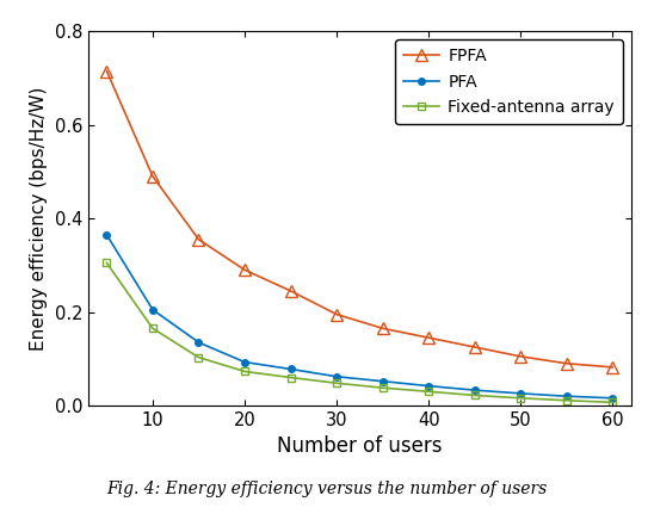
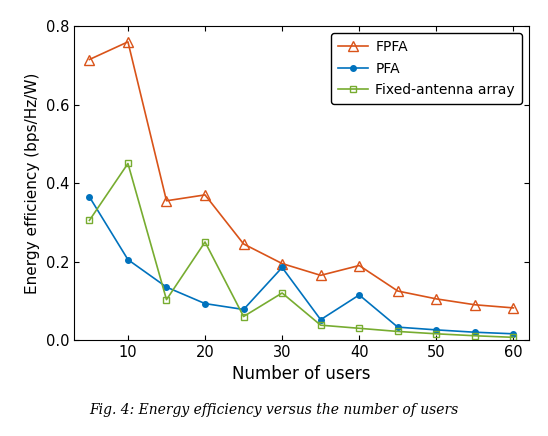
FPFA/10: 0.490 -> 0.760
Fixed-antenna array/10: 0.165 -> 0.450
FPFA/20: 0.290 -> 0.370
Fixed-antenna array/20: 0.073 -> 0.250
PFA/30: 0.062 -> 0.185
Fixed-antenna array/30: 0.048 -> 0.120
FPFA/40: 0.145 -> 0.190
PFA/40: 0.042 -> 0.115
